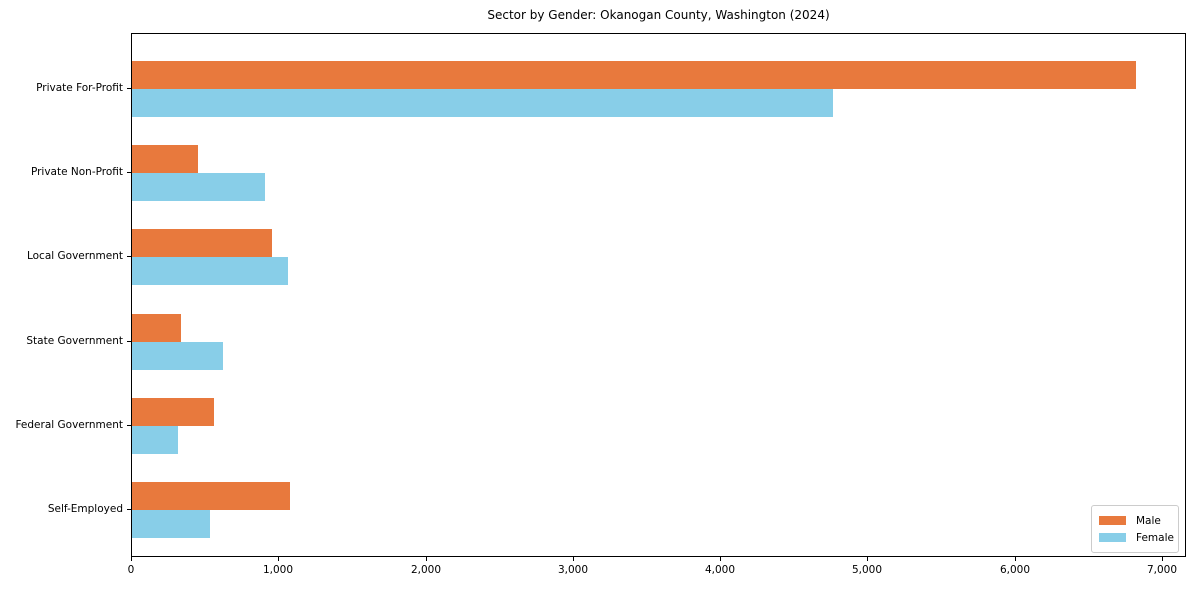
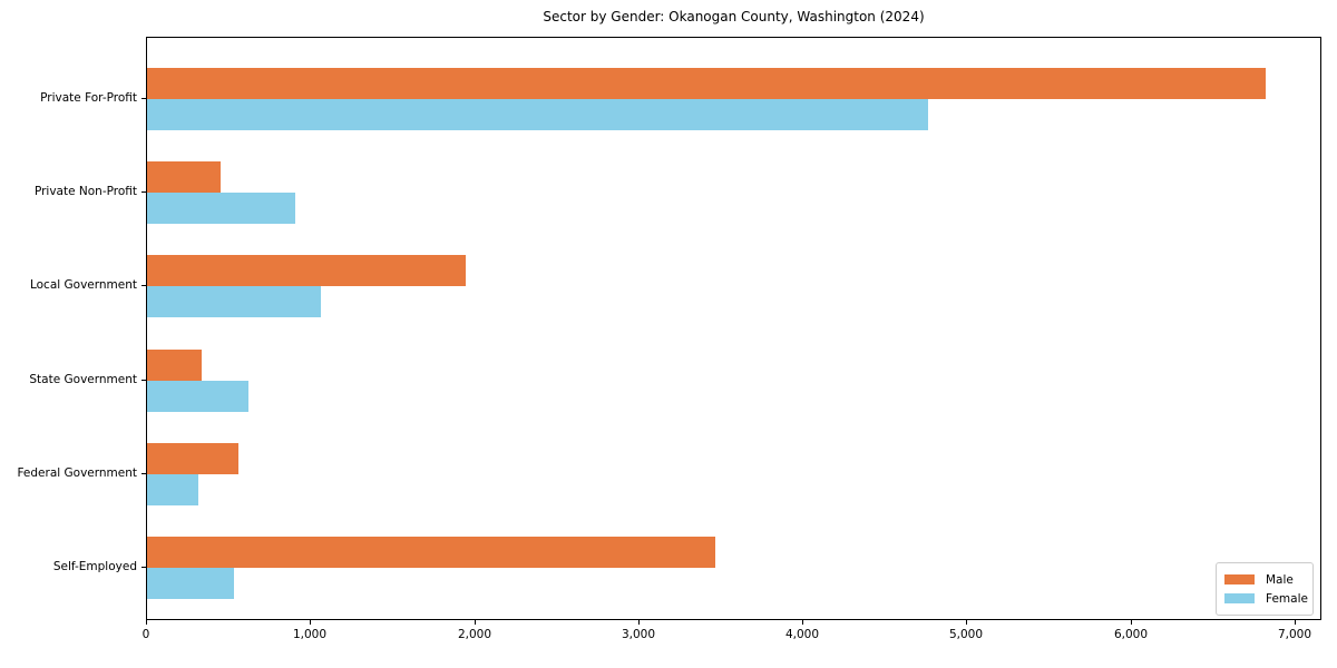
Male/Local Government: 950 -> 1940
Male/Self-Employed: 1070 -> 3460
